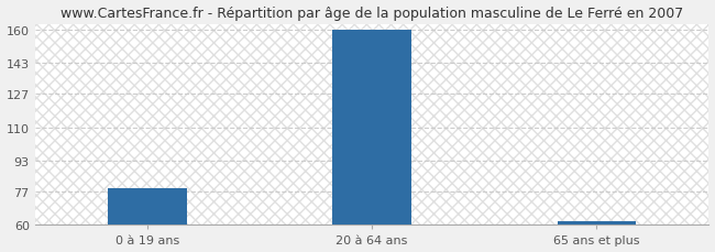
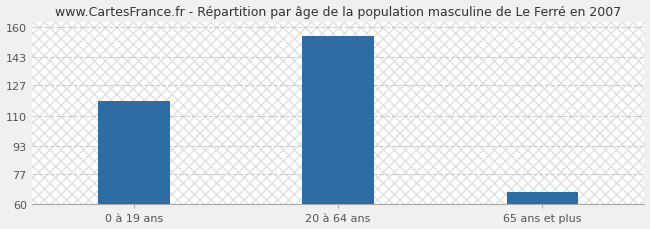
0 à 19 ans: 79 -> 118
20 à 64 ans: 160 -> 155
65 ans et plus: 62 -> 67
